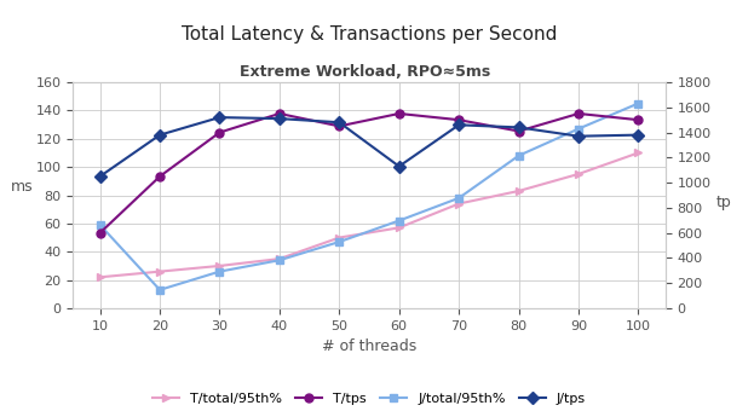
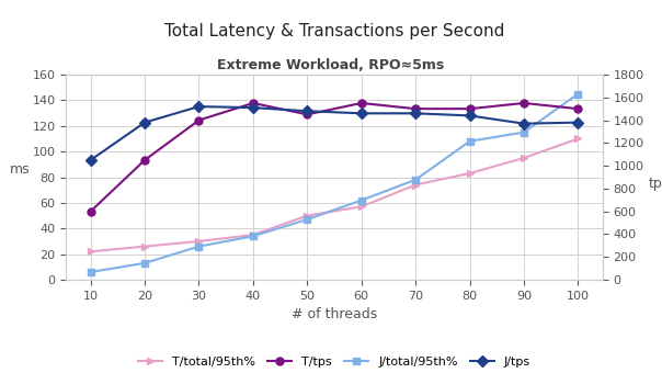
J/total/95th%/10: 59 -> 6
J/tps/60: 1130 -> 1460
T/tps/80: 1410 -> 1500
J/total/95th%/90: 127 -> 115
